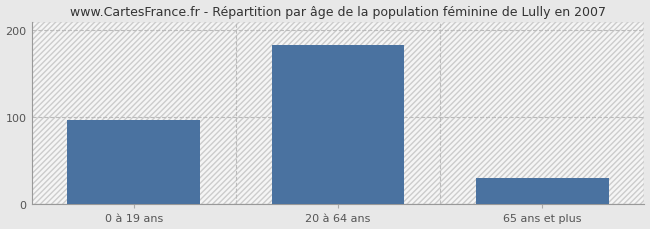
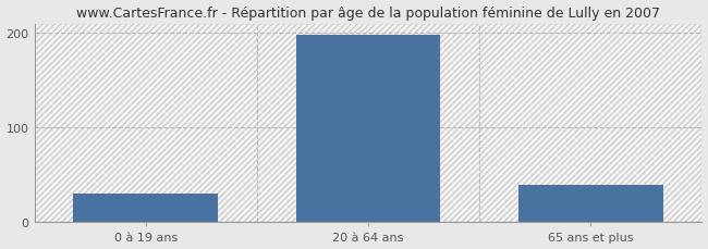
0 à 19 ans: 97 -> 30
20 à 64 ans: 183 -> 198
65 ans et plus: 30 -> 40
